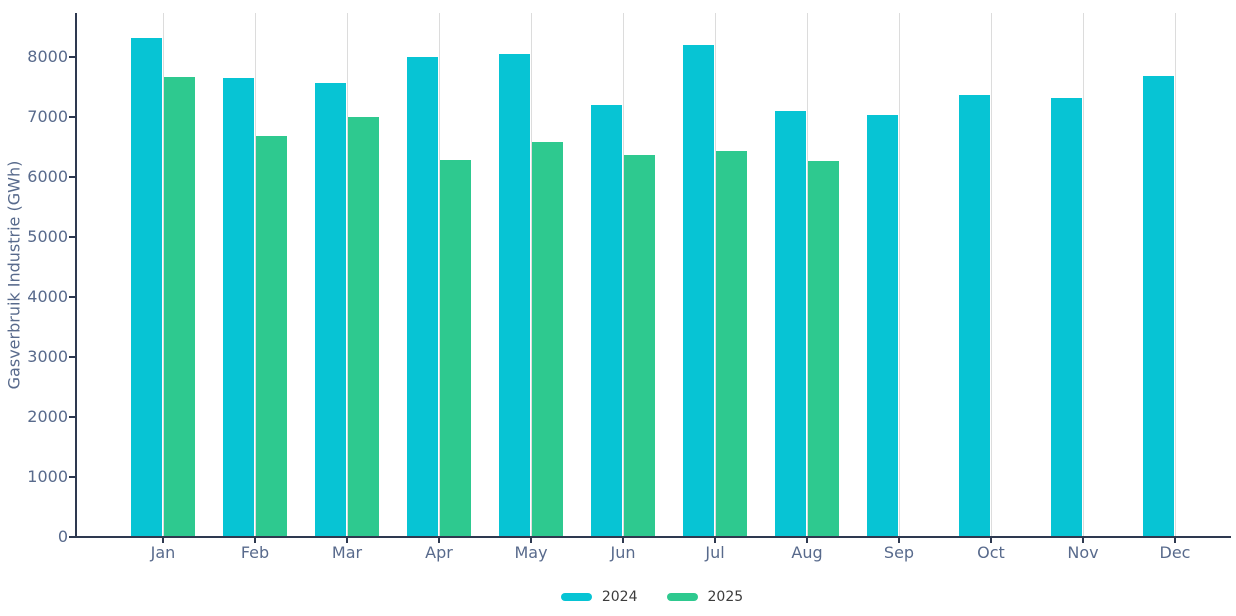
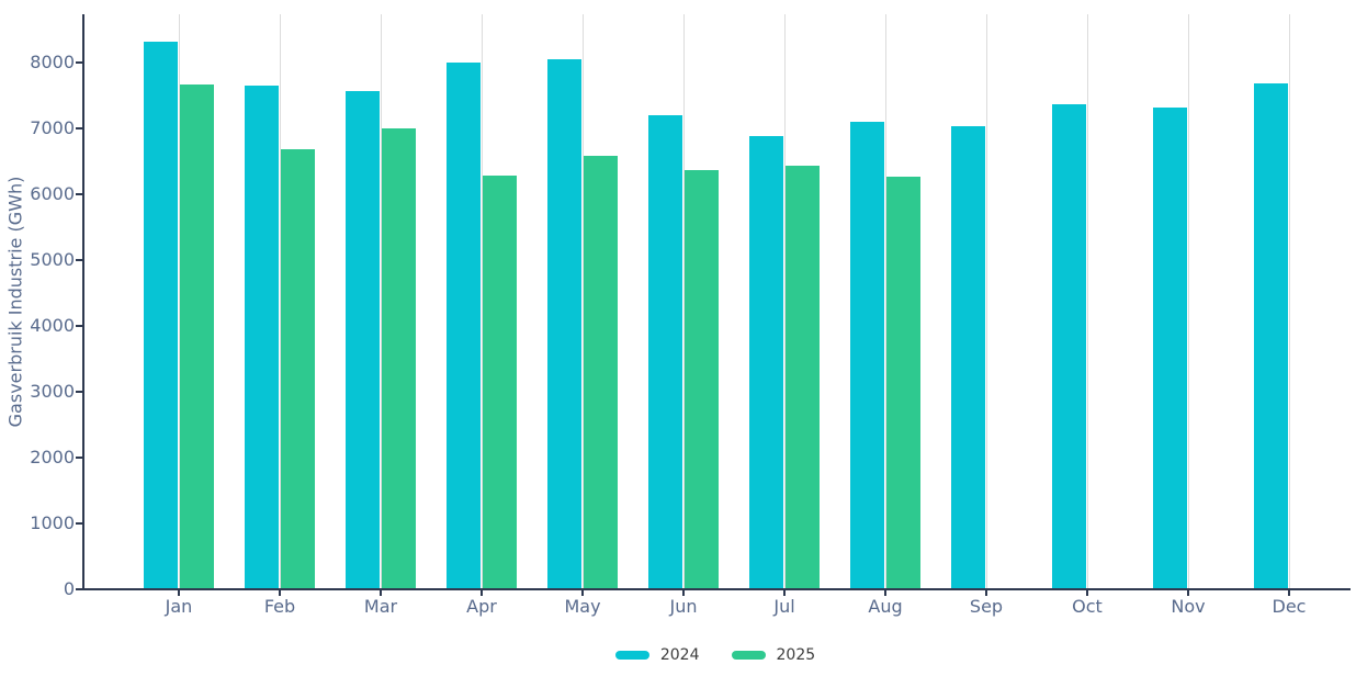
2024/Jul: 8200 -> 6900
